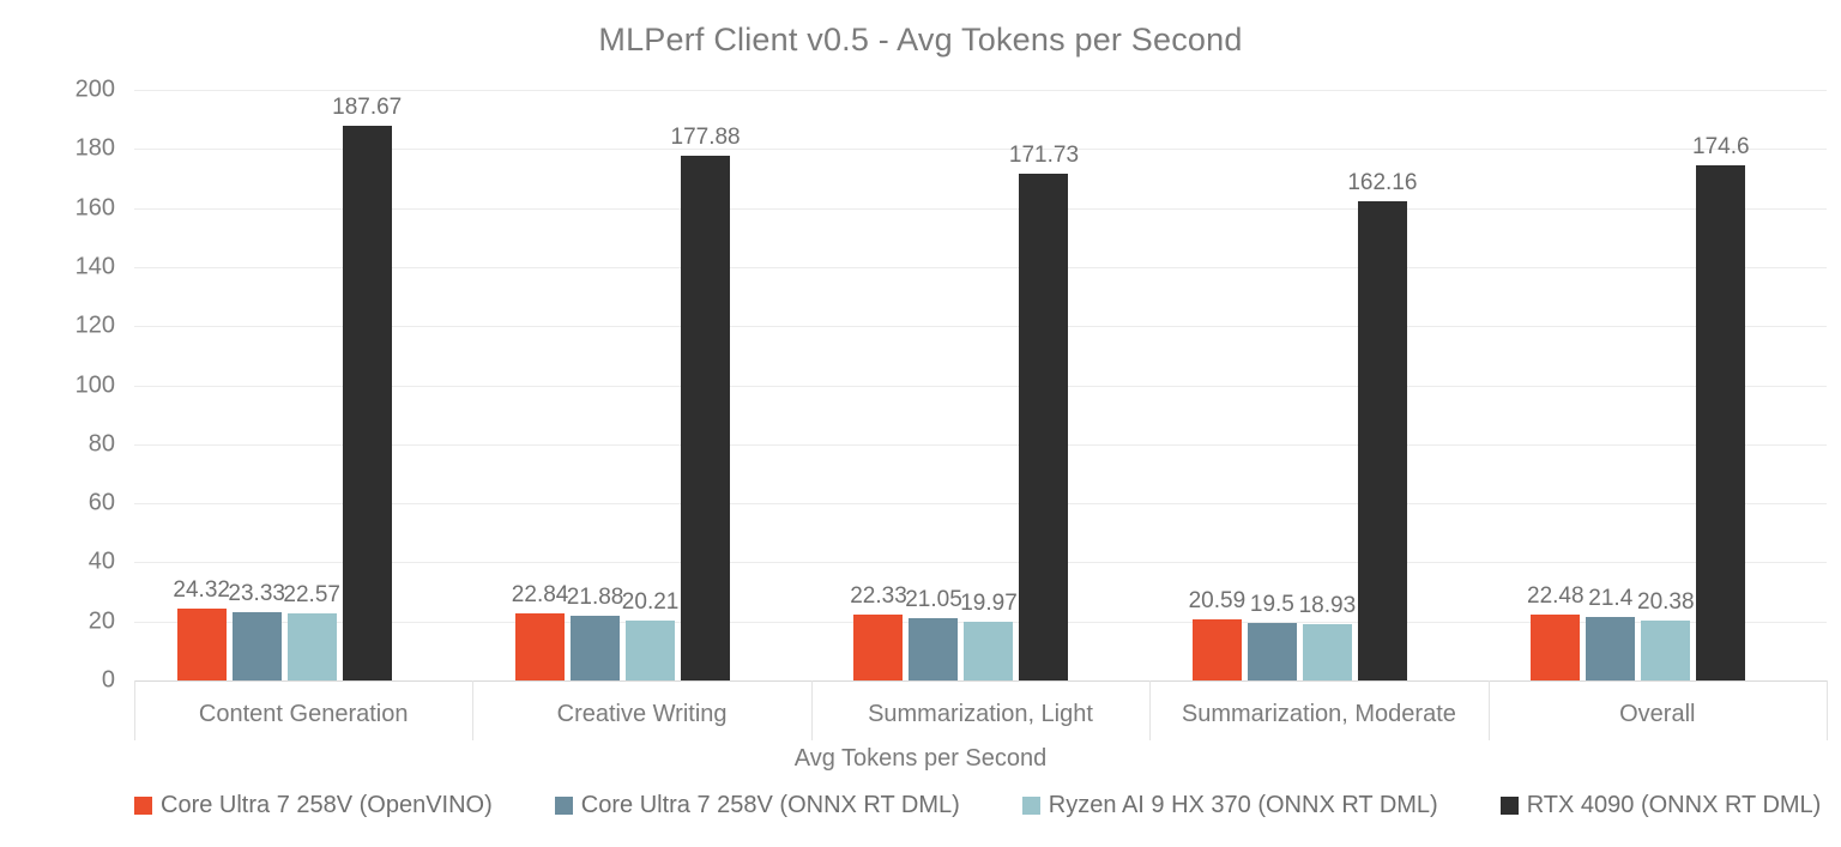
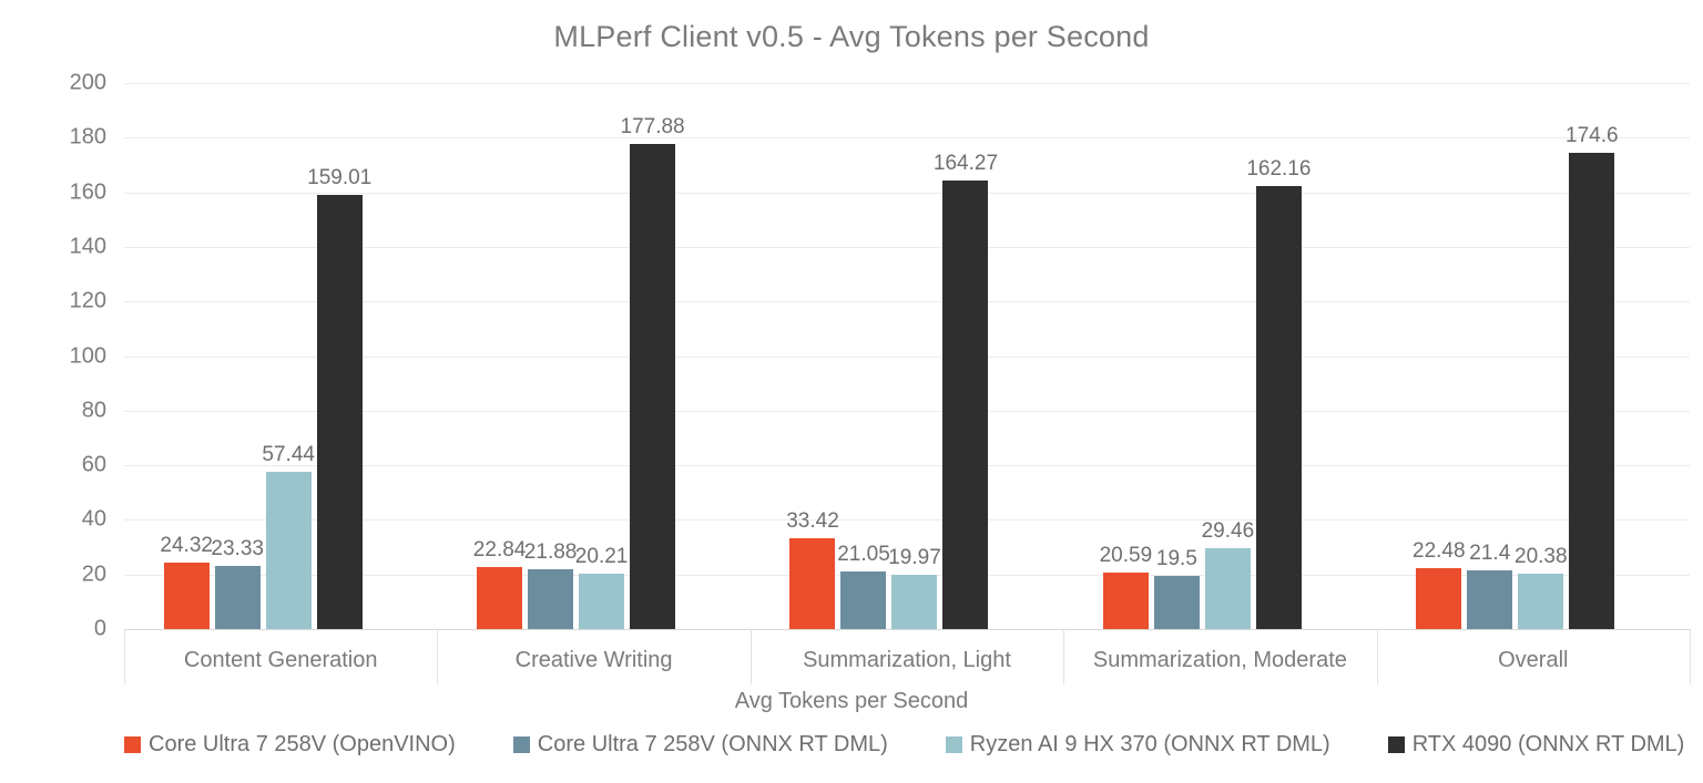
Ryzen AI 9 HX 370 (ONNX RT DML)/Content Generation: 22.57 -> 57.44
RTX 4090 (ONNX RT DML)/Content Generation: 187.67 -> 159.01
Core Ultra 7 258V (OpenVINO)/Summarization, Light: 22.33 -> 33.42
RTX 4090 (ONNX RT DML)/Summarization, Light: 171.73 -> 164.27
Ryzen AI 9 HX 370 (ONNX RT DML)/Summarization, Moderate: 18.93 -> 29.46
